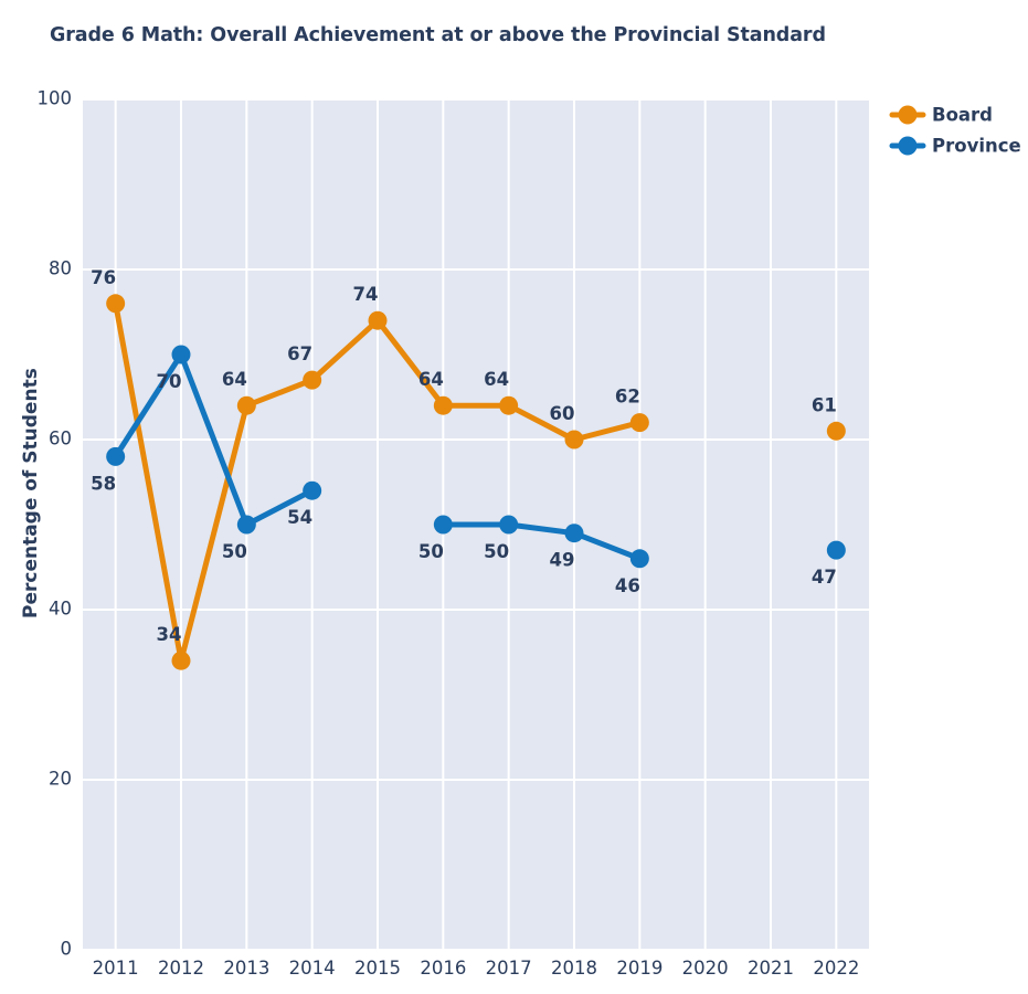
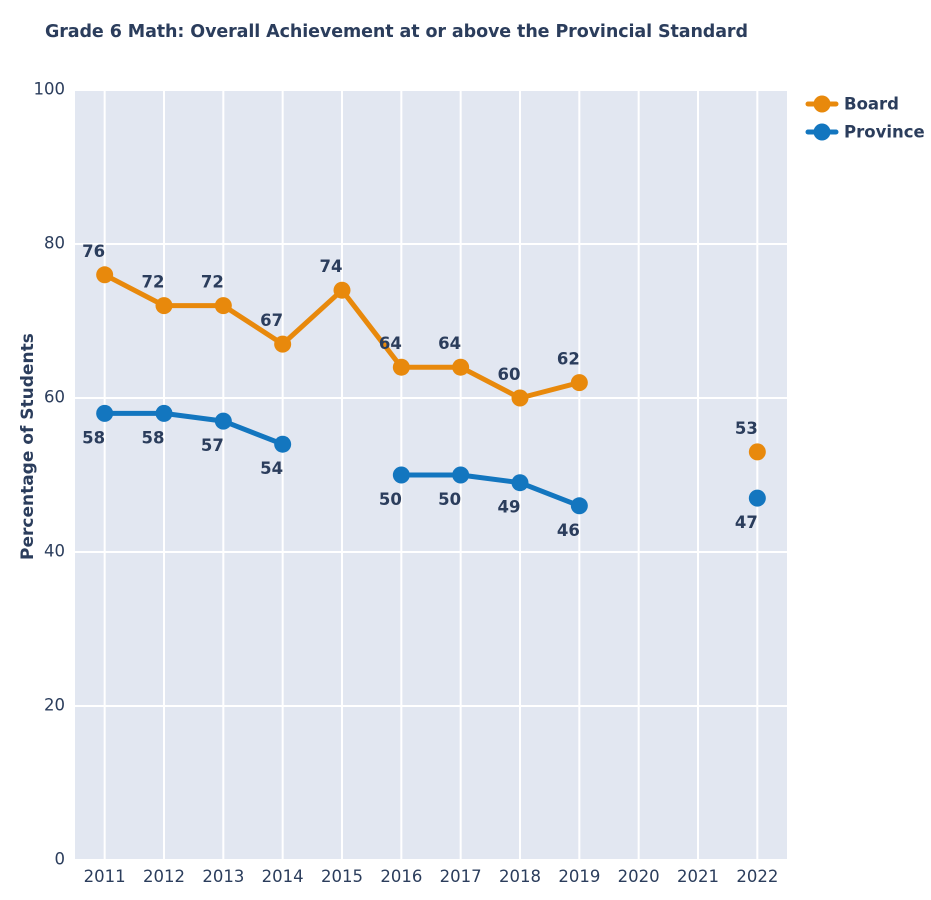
Board/2012: 34 -> 72
Province/2012: 70 -> 58
Board/2013: 64 -> 72
Province/2013: 50 -> 57
Board/2022: 61 -> 53
